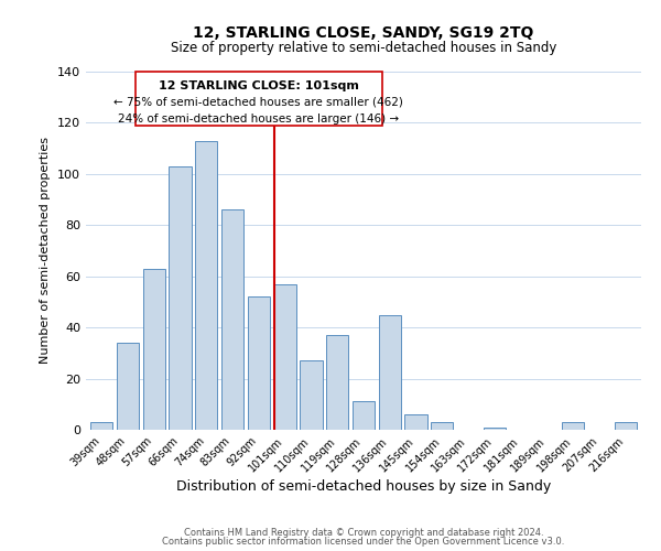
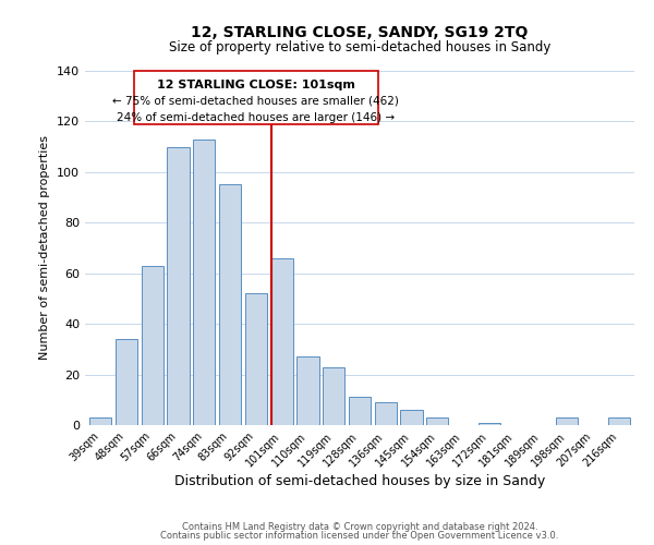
66sqm: 103 -> 110
83sqm: 86 -> 95
101sqm: 57 -> 66
119sqm: 37 -> 23
136sqm: 45 -> 9
